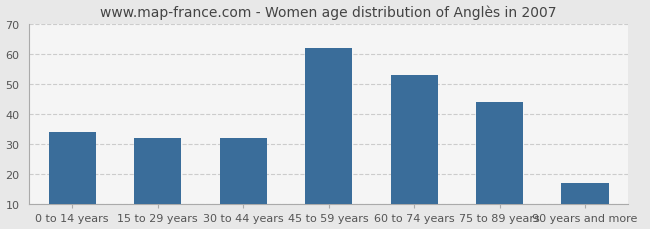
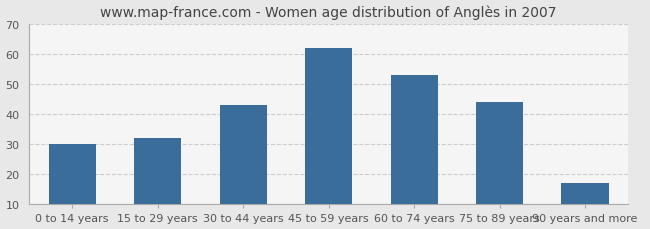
0 to 14 years: 34 -> 30
30 to 44 years: 32 -> 43
